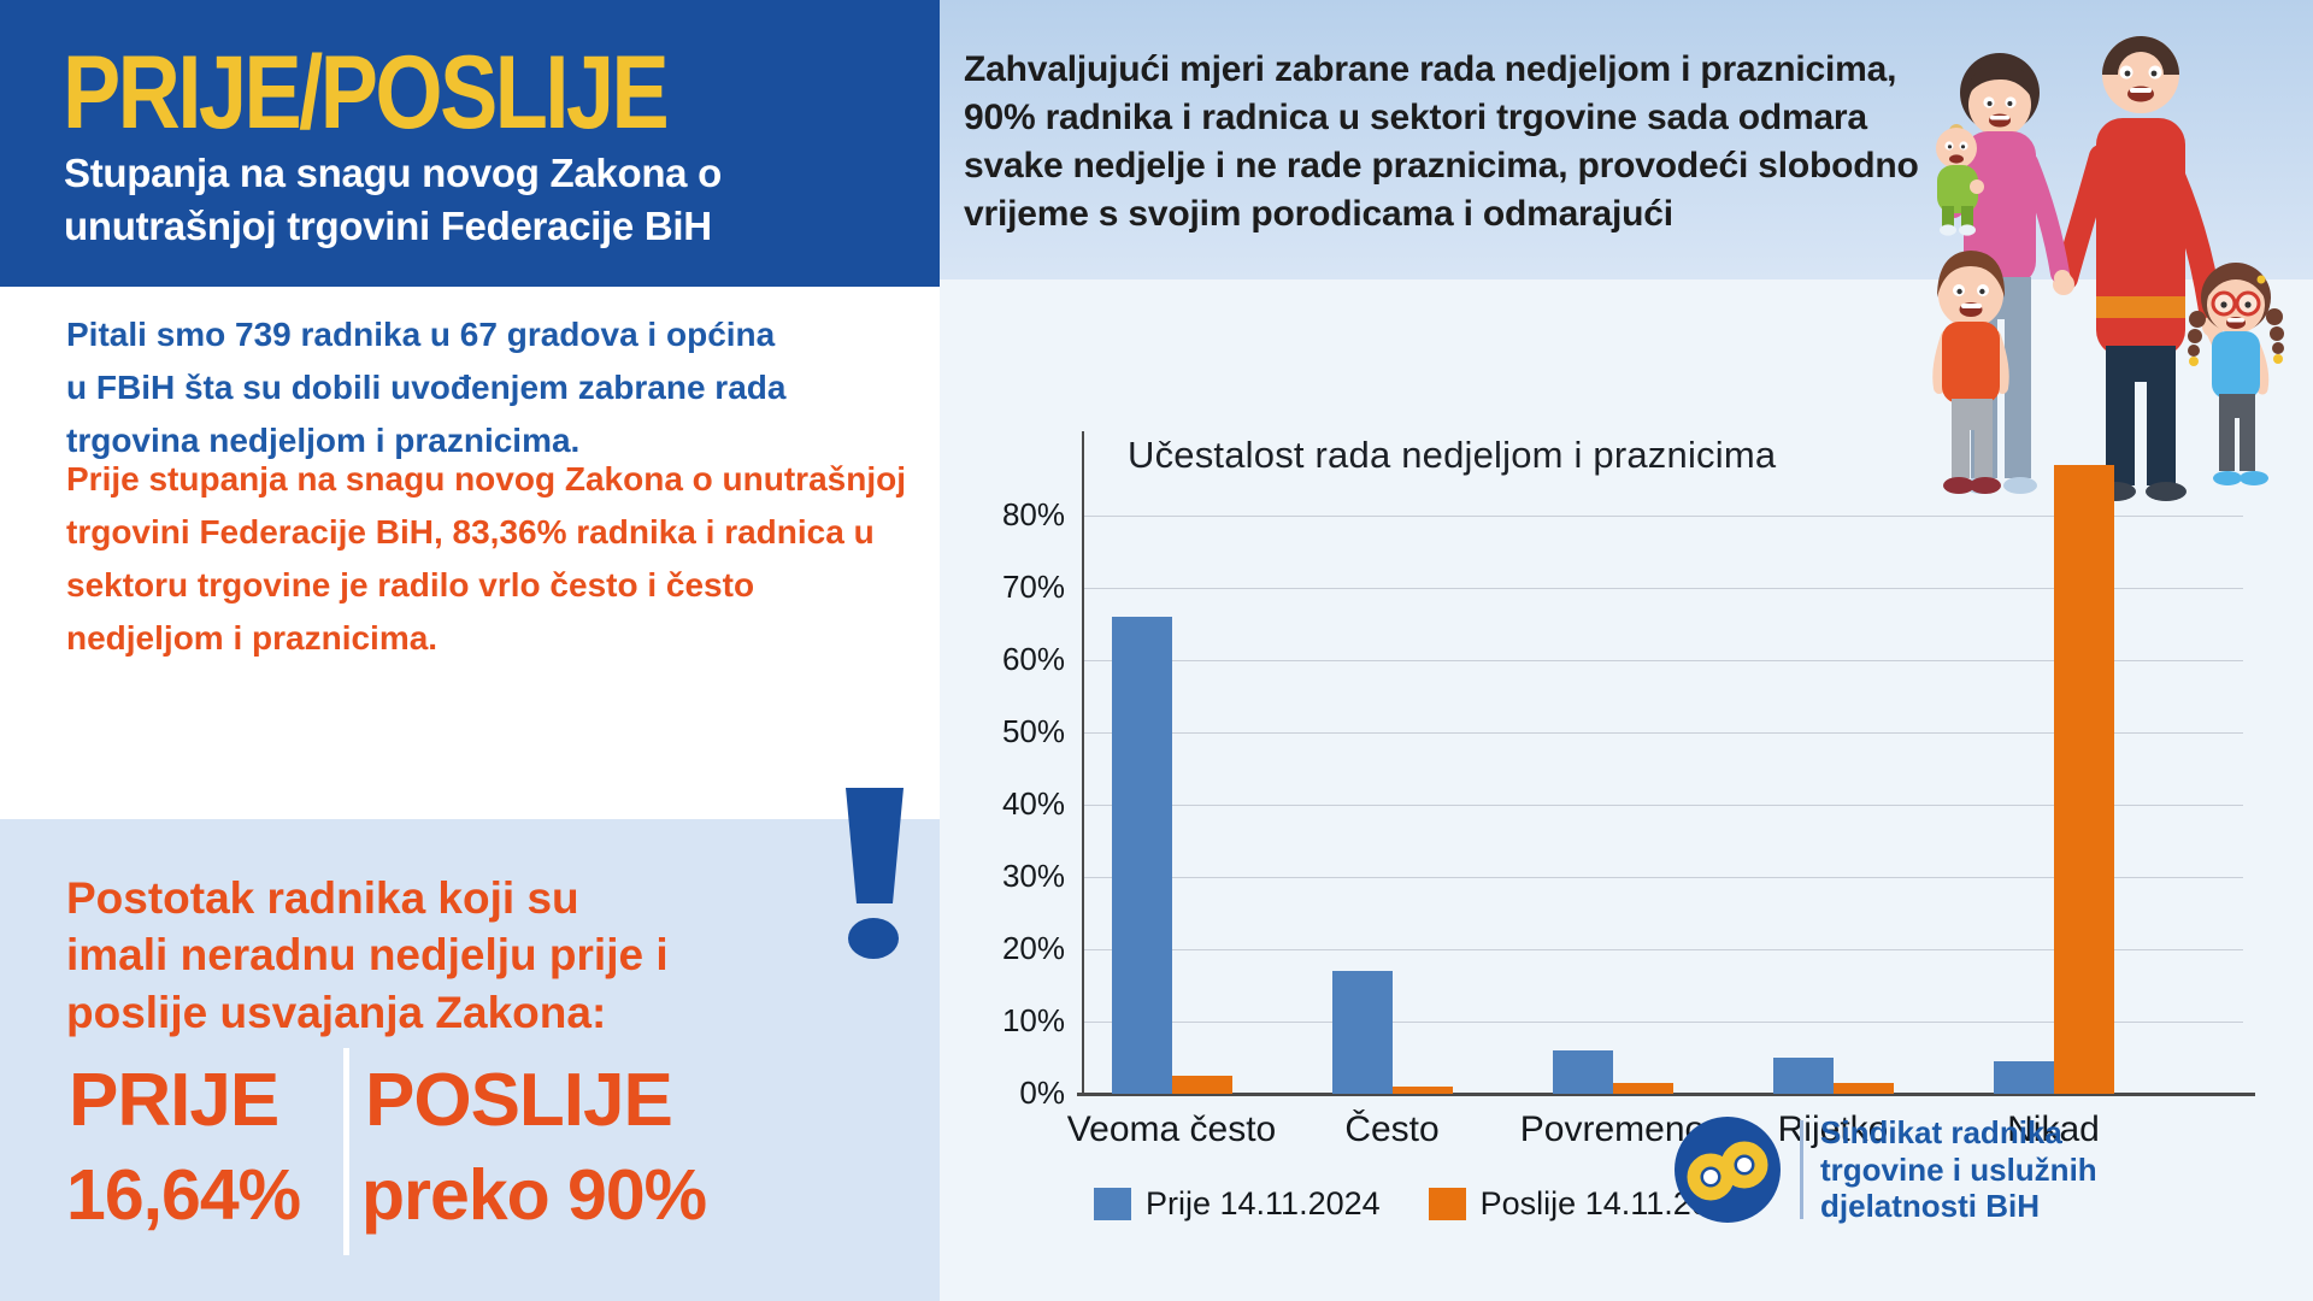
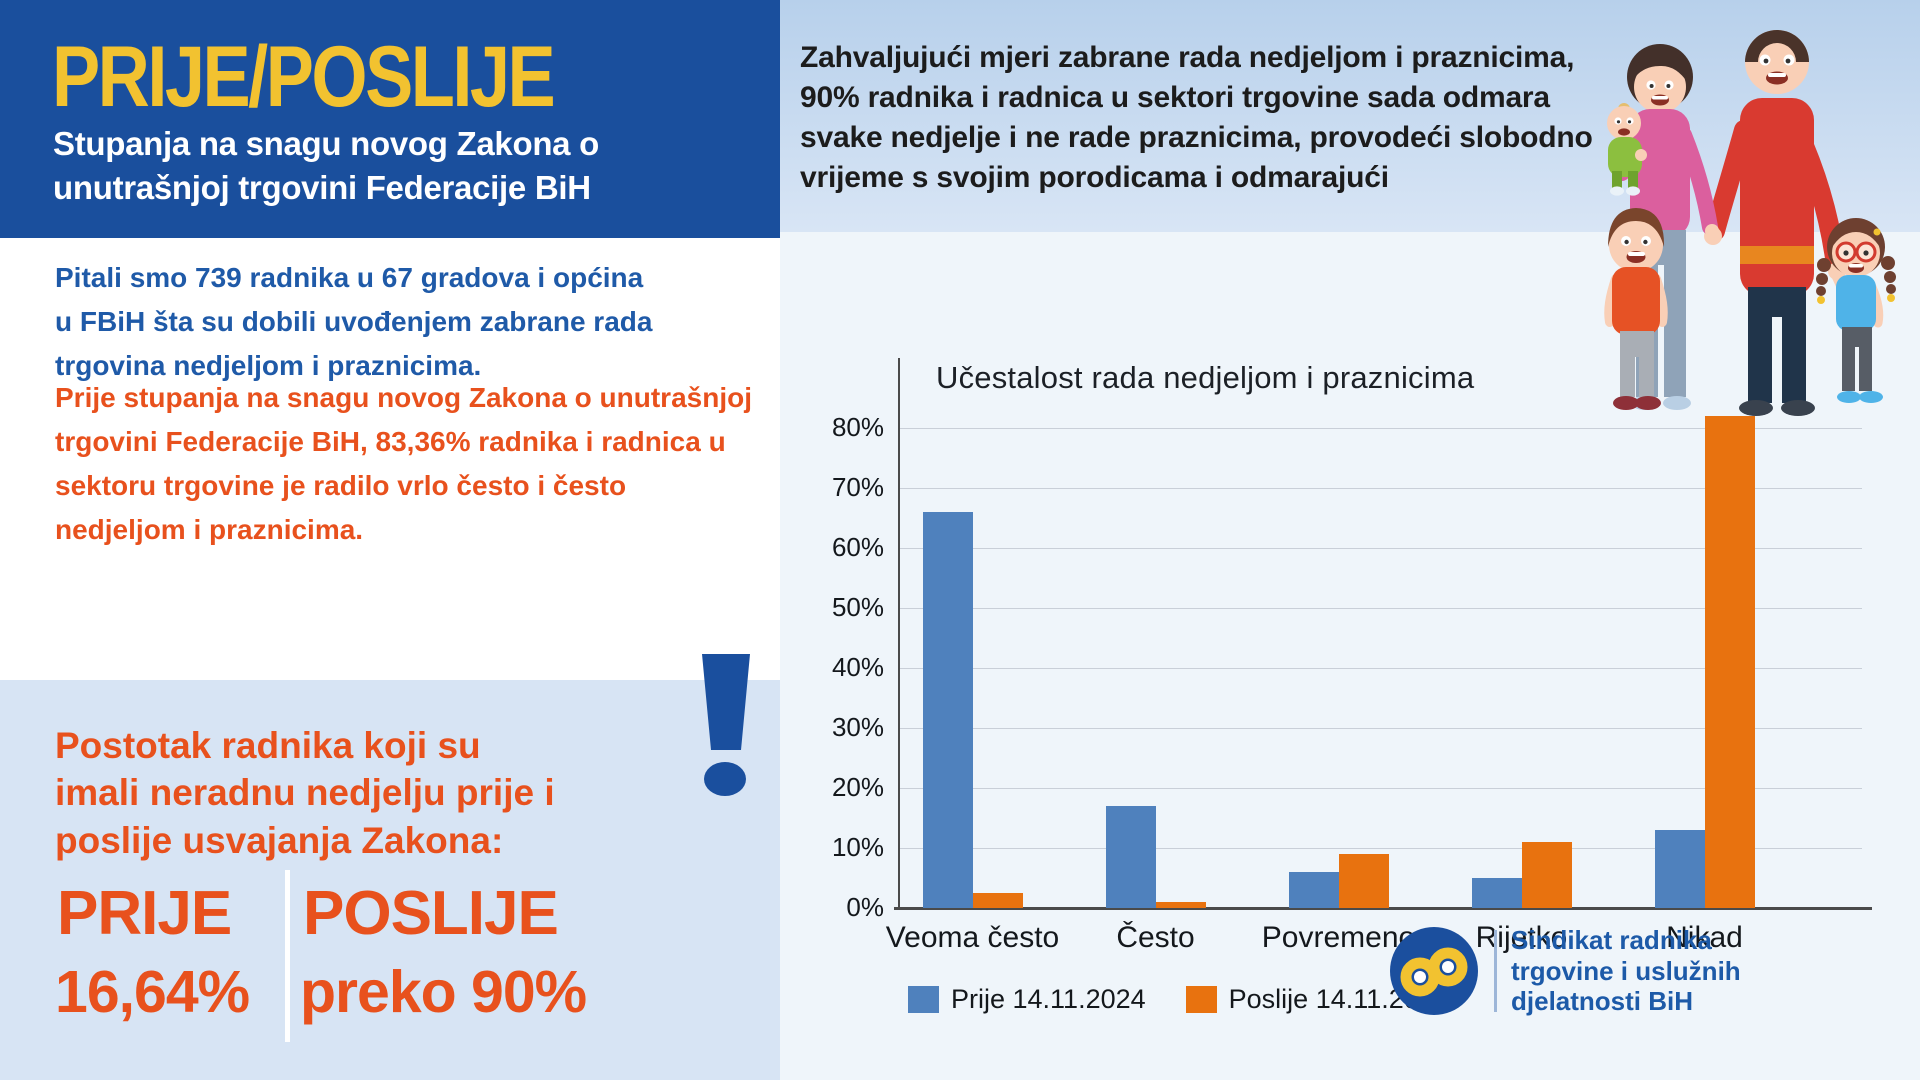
Poslije 14.11.2024/Povremeno: 2% -> 9%
Poslije 14.11.2024/Rijetko: 2% -> 11%
Prije 14.11.2024/Nikad: 4% -> 13%
Poslije 14.11.2024/Nikad: 87% -> 82%
